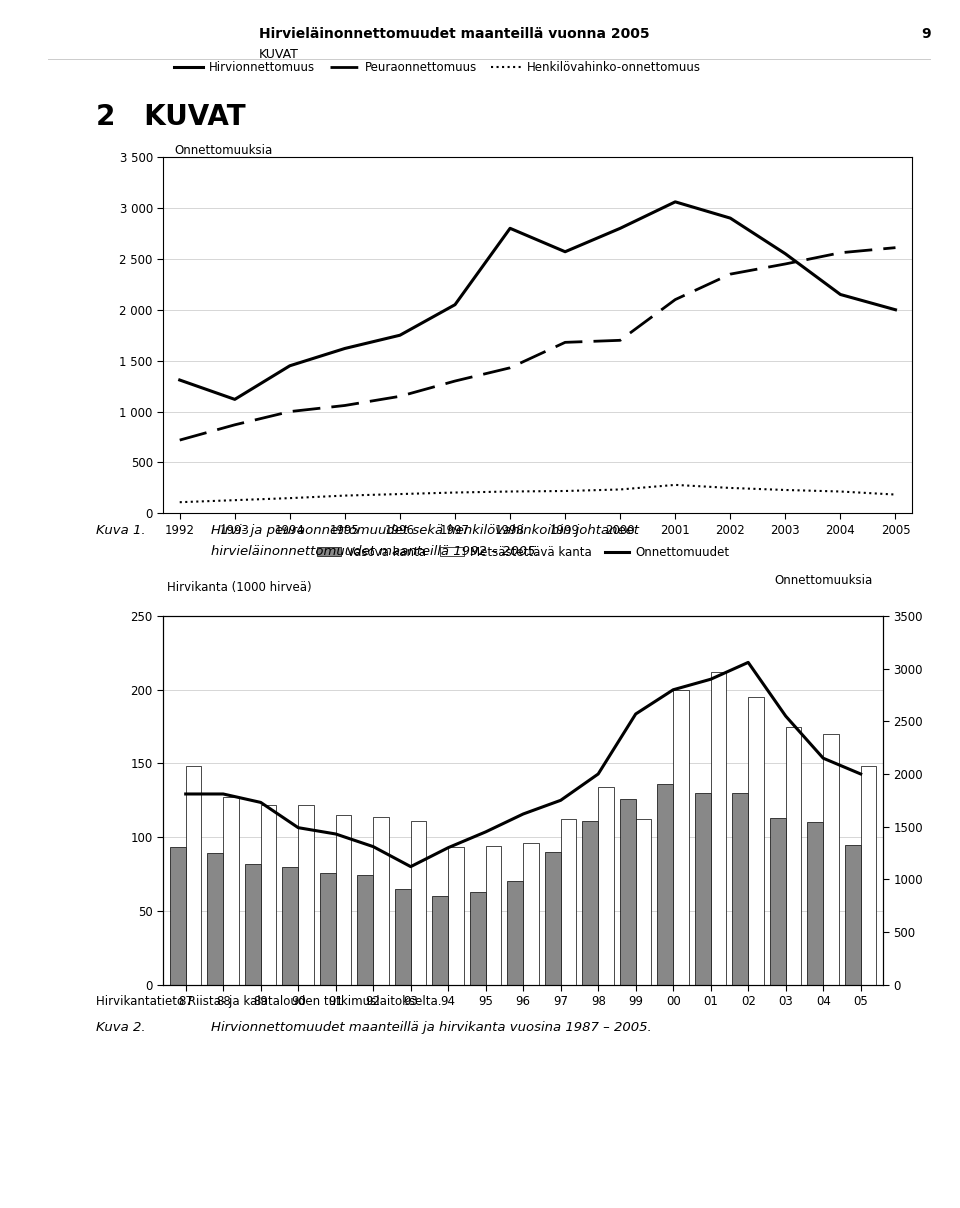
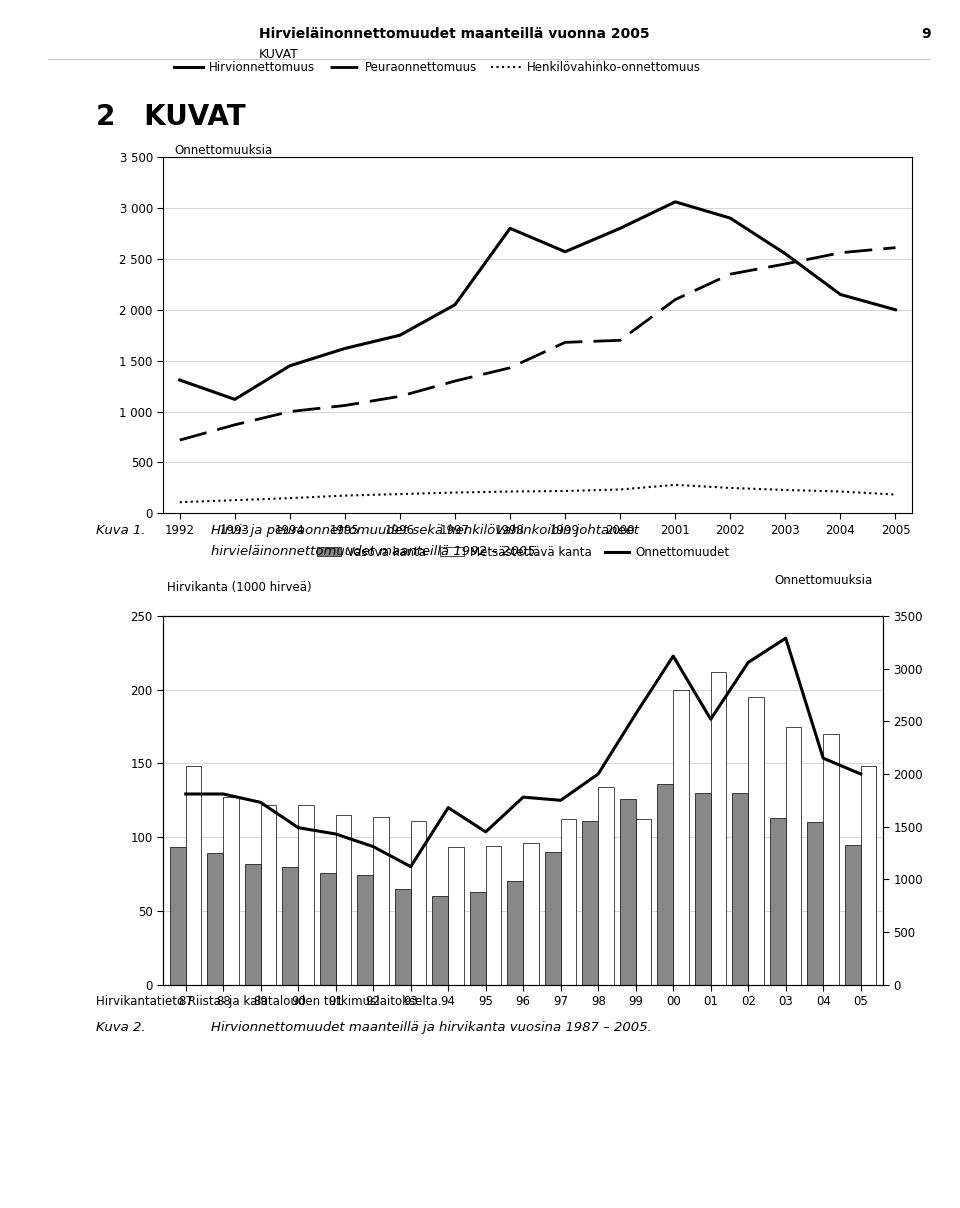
Onnettomuudet/94: 1300 -> 1680
Onnettomuudet/96: 1620 -> 1780
Onnettomuudet/00: 2800 -> 3120
Onnettomuudet/01: 2900 -> 2520
Onnettomuudet/03: 2550 -> 3290
